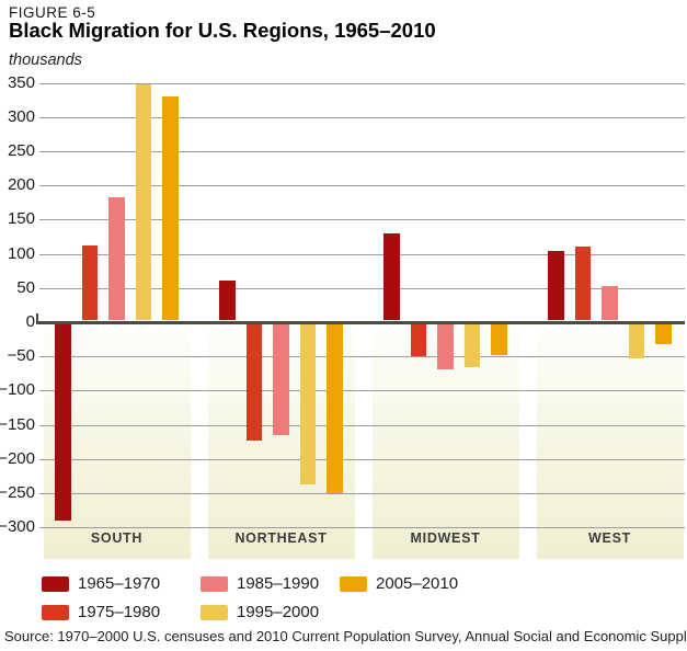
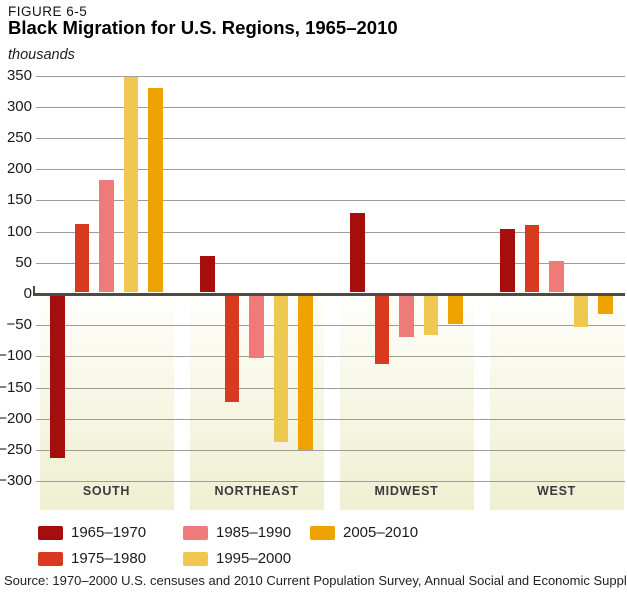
1965–1970/SOUTH: -290 -> -260
1985–1990/NORTHEAST: -160 -> -100
1975–1980/MIDWEST: -50 -> -110
